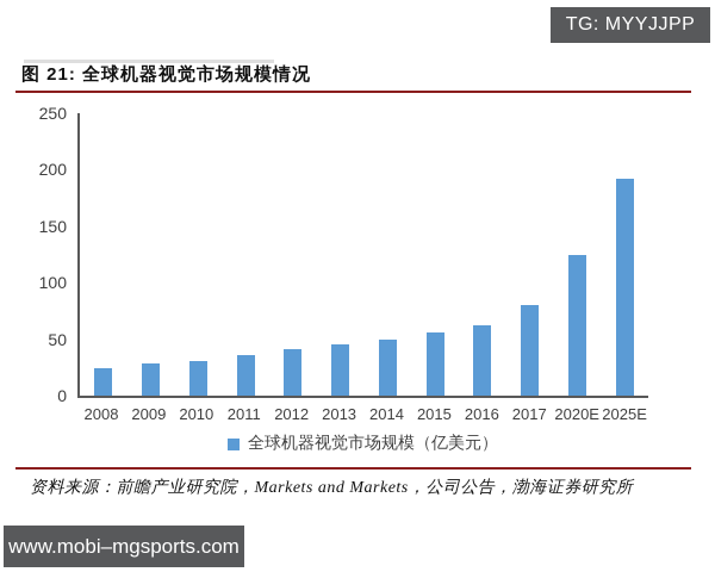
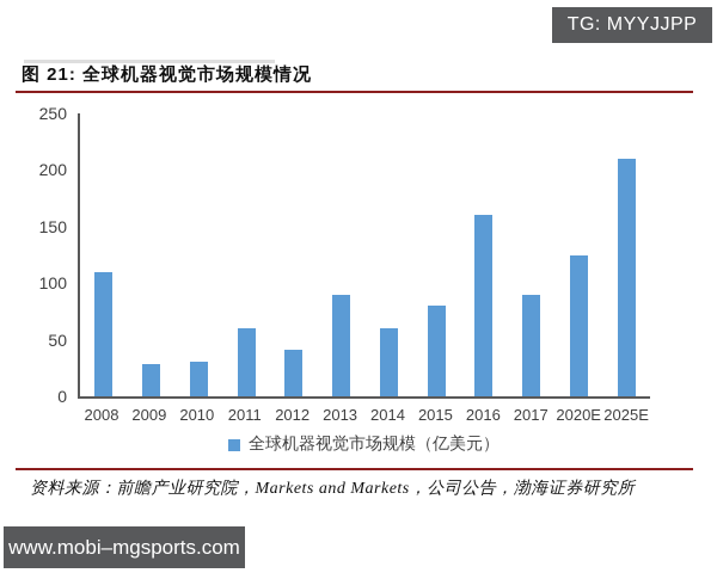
2008: 20 -> 110
2011: 40 -> 60
2013: 40 -> 90
2014: 50 -> 60
2015: 60 -> 80
2016: 60 -> 160
2017: 80 -> 90
2025E: 190 -> 210
